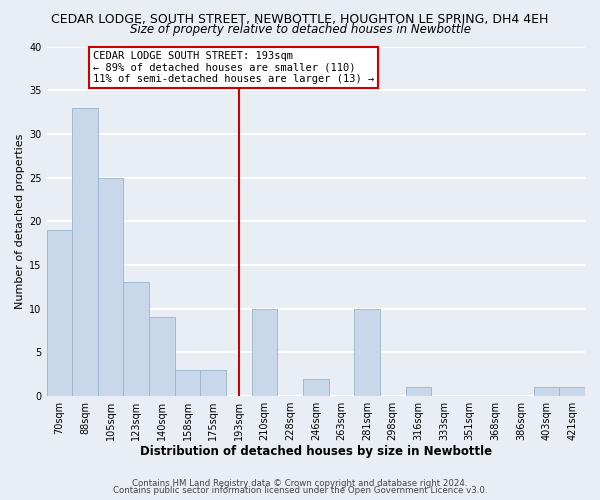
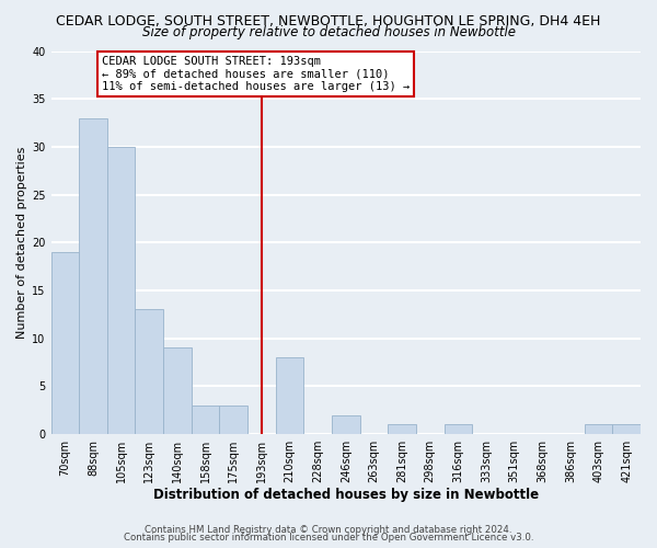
105sqm: 25 -> 30
210sqm: 10 -> 8
281sqm: 10 -> 1
